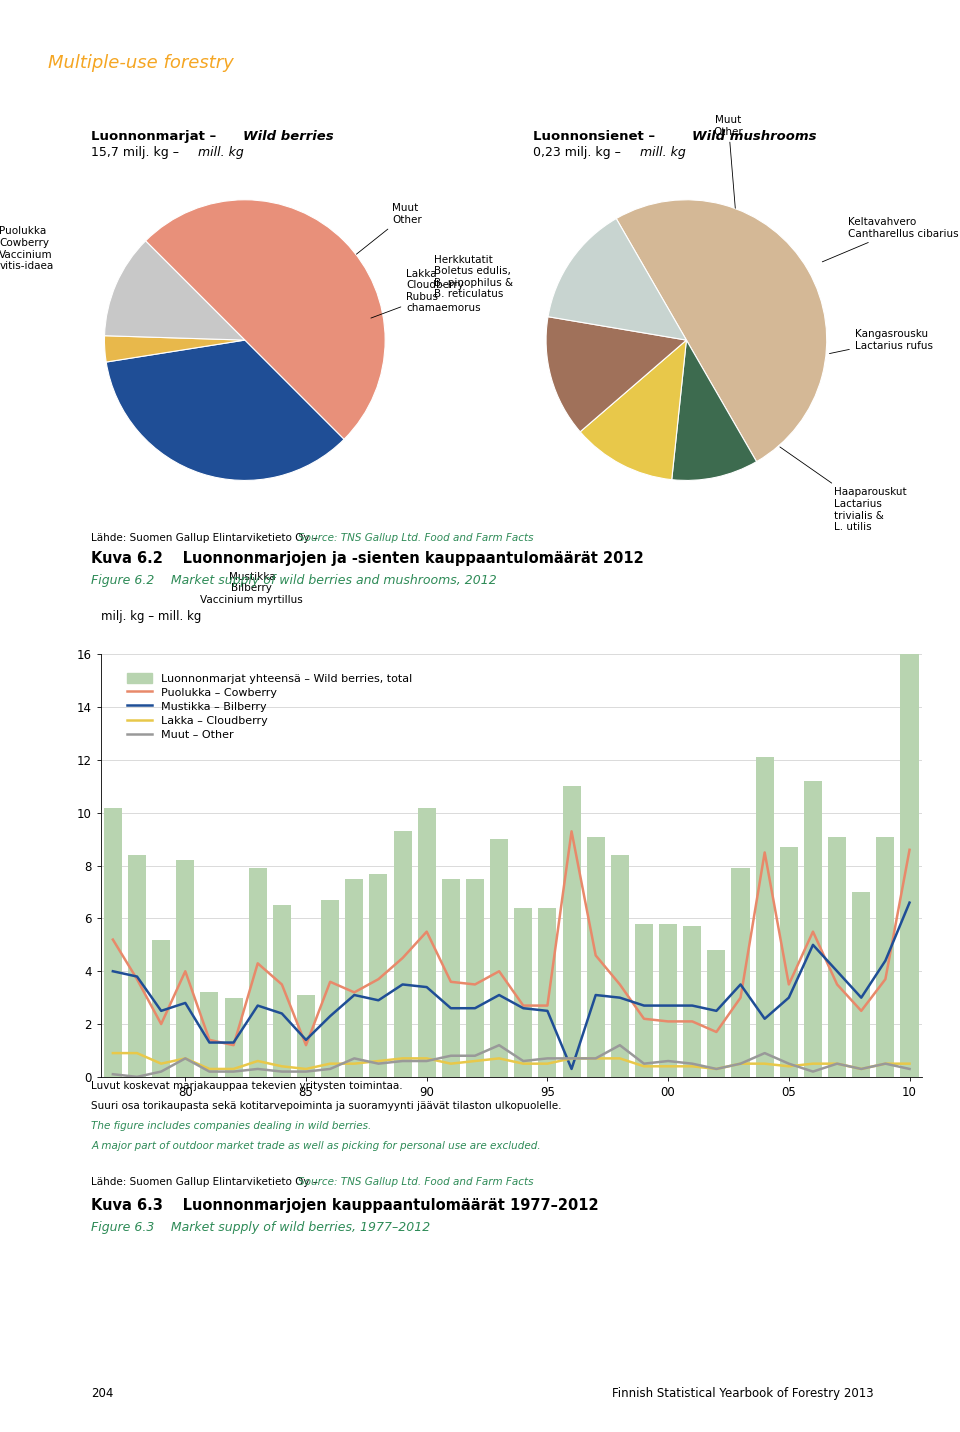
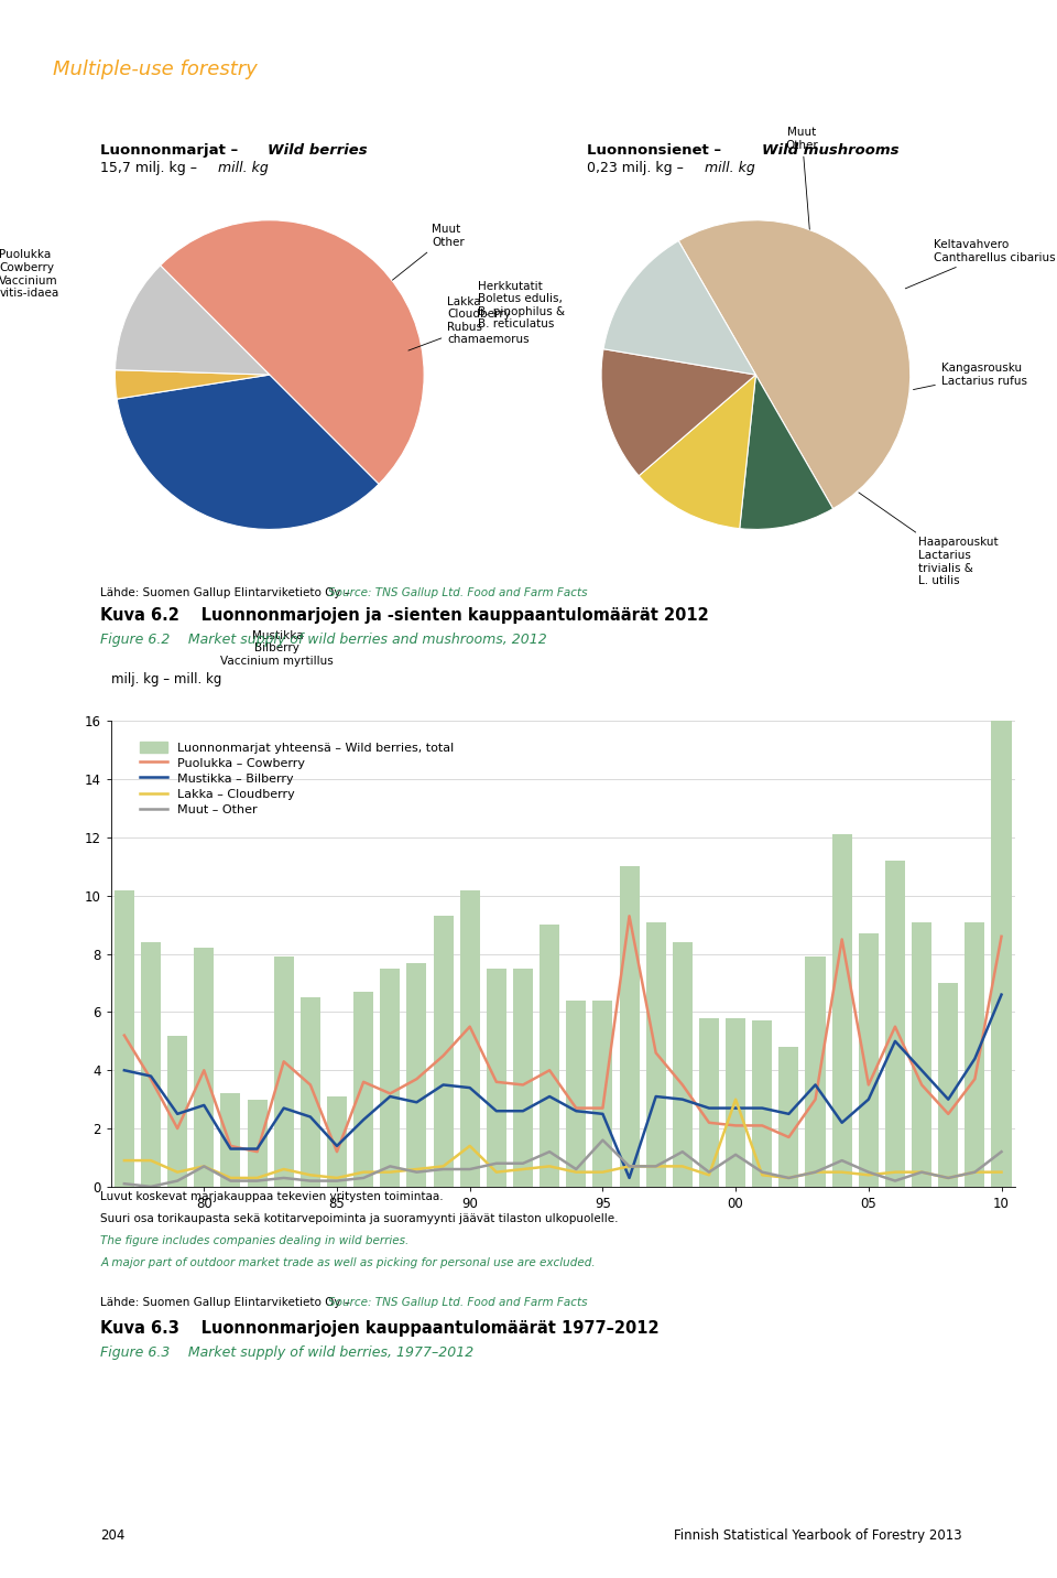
Lakka – Cloudberry/90: 0.7 -> 1.4
Muut – Other/95: 0.7 -> 1.6
Lakka – Cloudberry/00: 0.4 -> 3.0
Muut – Other/00: 0.6 -> 1.1
Muut – Other/10: 0.3 -> 1.2
